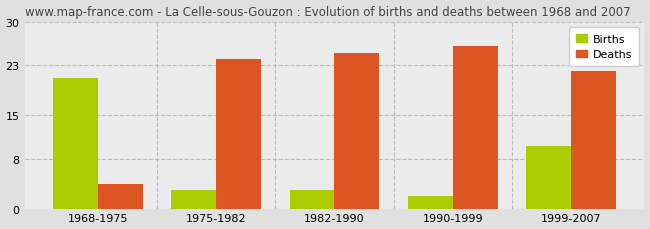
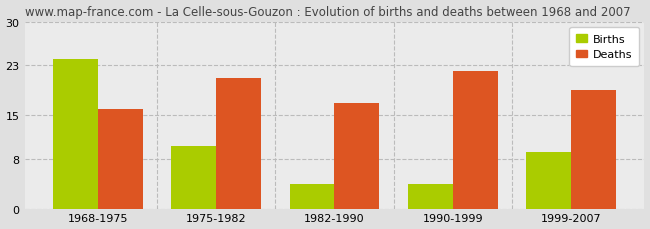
Births/1968-1975: 21 -> 24
Deaths/1968-1975: 4 -> 16
Births/1975-1982: 3 -> 10
Deaths/1975-1982: 24 -> 21
Births/1982-1990: 3 -> 4
Deaths/1982-1990: 25 -> 17
Births/1990-1999: 2 -> 4
Deaths/1990-1999: 26 -> 22
Births/1999-2007: 10 -> 9
Deaths/1999-2007: 22 -> 19
